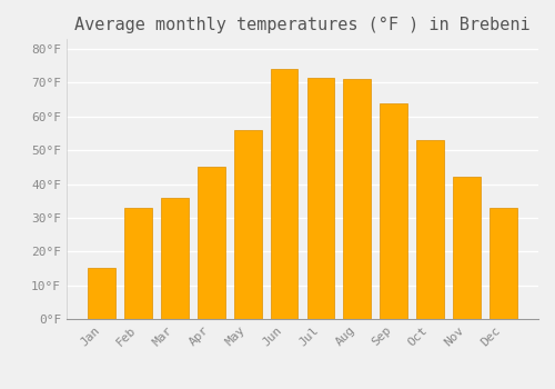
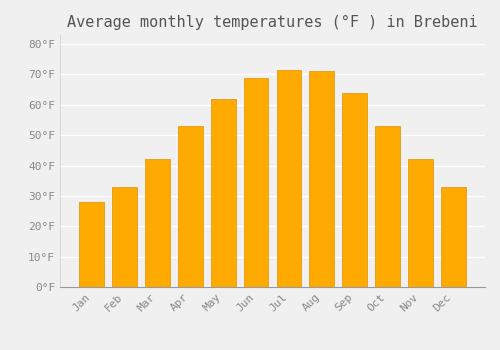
Jan: 15.0°F -> 28.0°F
Mar: 36.0°F -> 42.0°F
Apr: 45.0°F -> 53.0°F
May: 56.0°F -> 62.0°F
Jun: 74.0°F -> 69.0°F
